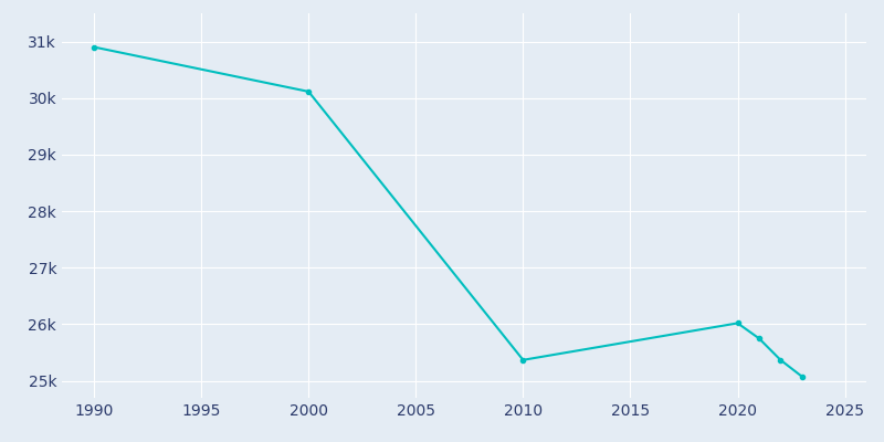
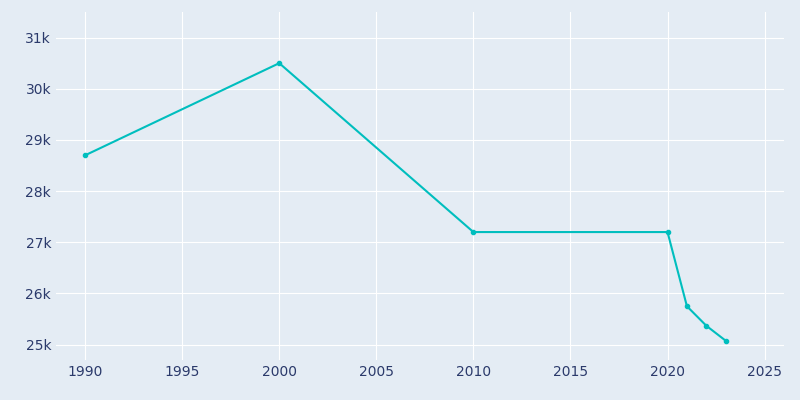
1990: 30.90k -> 28.70k
2000: 30.12k -> 30.50k
2010: 25.37k -> 27.20k
2020: 26.02k -> 27.20k
